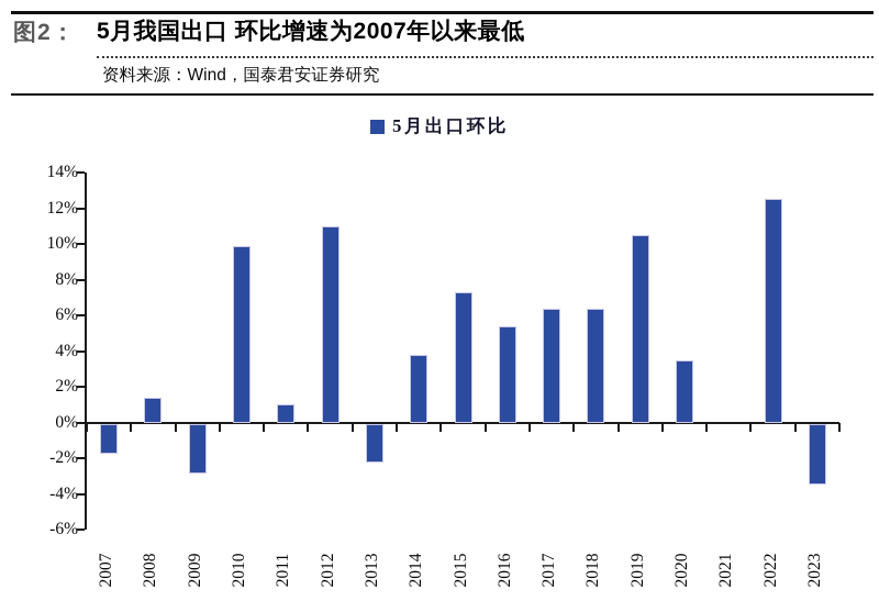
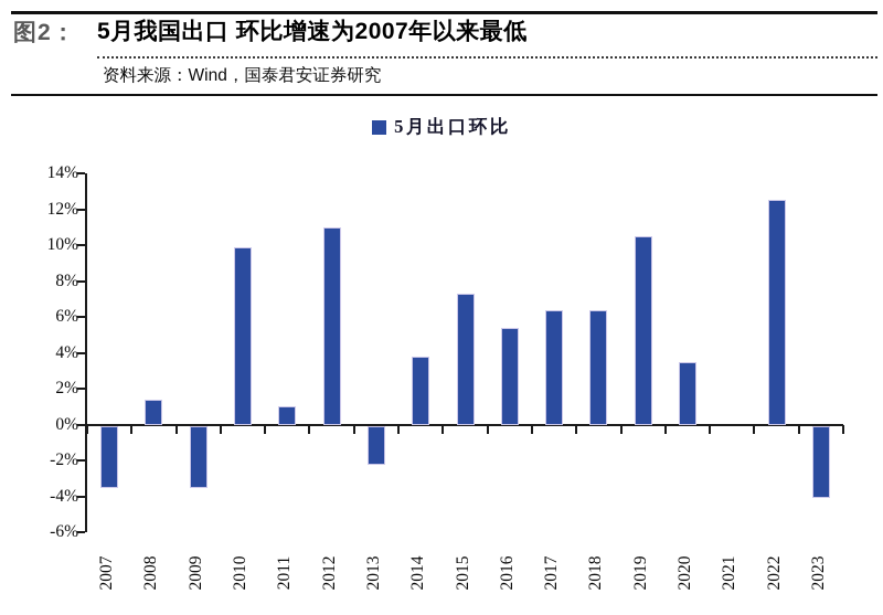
2007: -1.7% -> -3.5%
2009: -2.8% -> -3.5%
2023: -3.4% -> -4.0%
